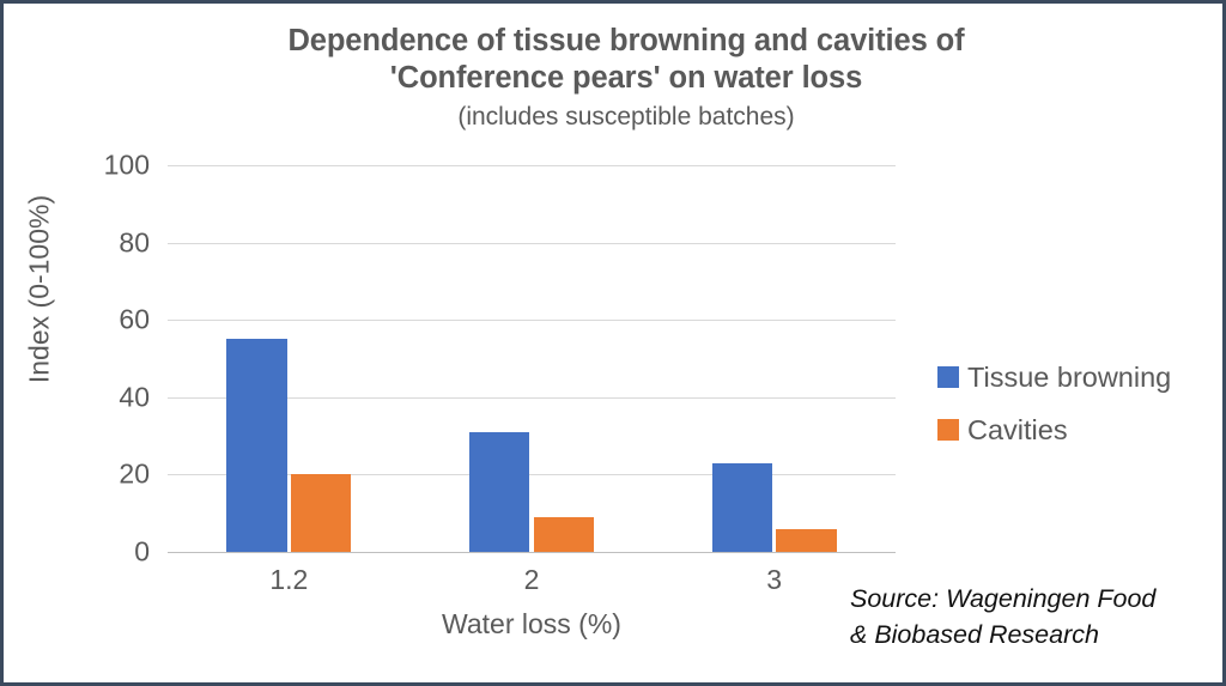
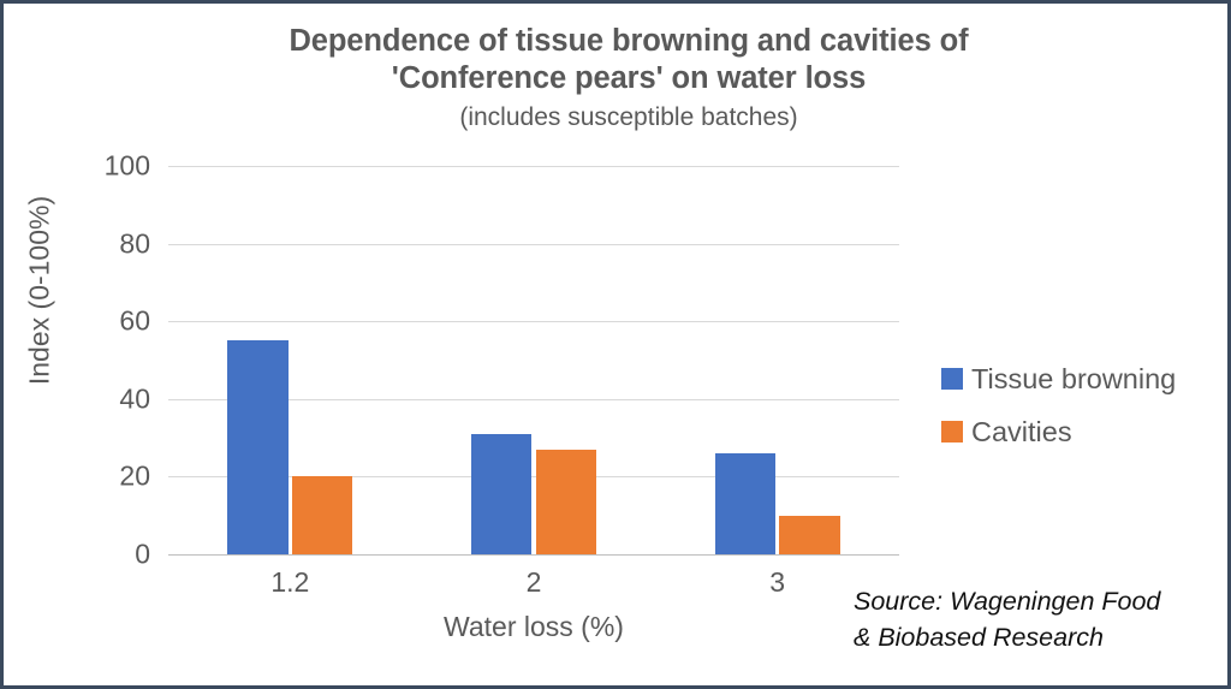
Cavities/2: 9 -> 27
Tissue browning/3: 23 -> 26
Cavities/3: 6 -> 10
